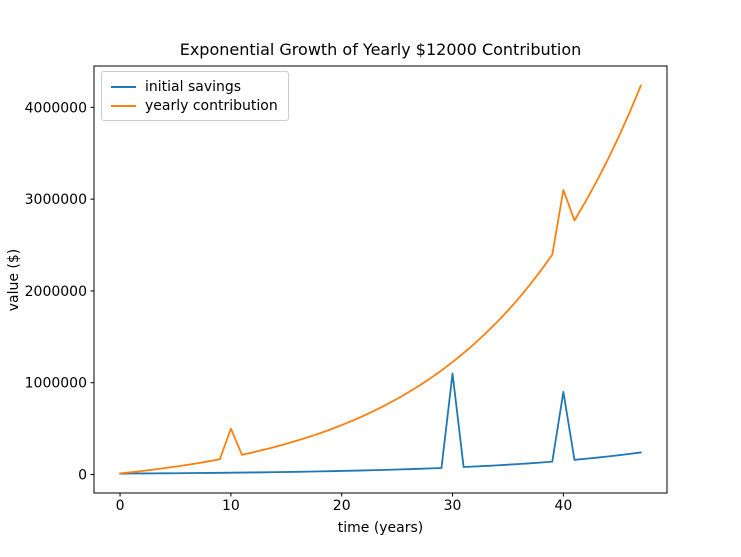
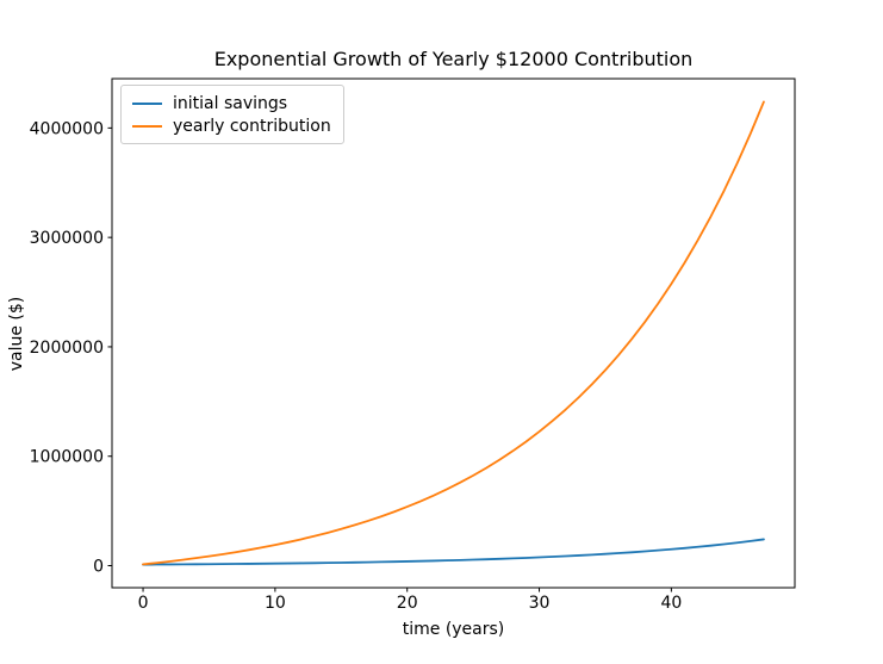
yearly contribution/10: 500000 -> 200000
initial savings/30: 1100000 -> 100000
initial savings/40: 900000 -> 100000
yearly contribution/40: 3100000 -> 2600000
